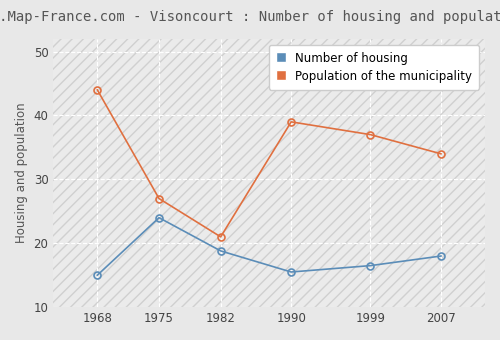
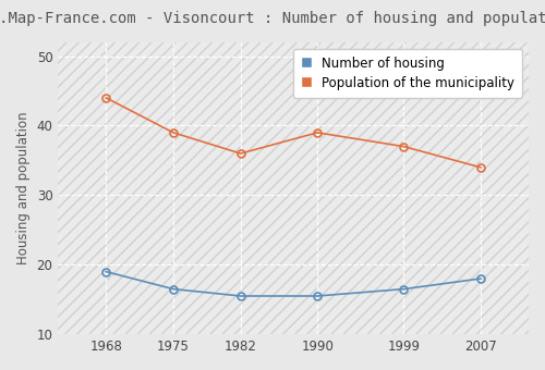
Number of housing/1968: 15.0 -> 19.0
Number of housing/1975: 24.0 -> 16.5
Population of the municipality/1975: 27 -> 39
Number of housing/1982: 18.8 -> 15.5
Population of the municipality/1982: 21 -> 36
